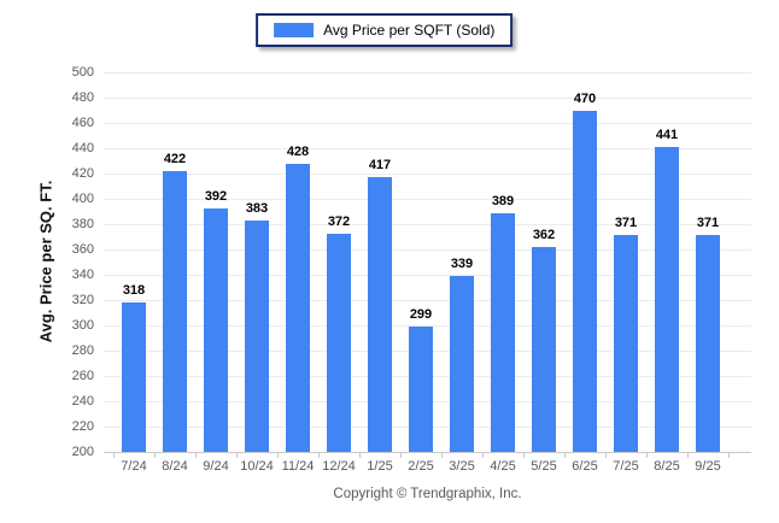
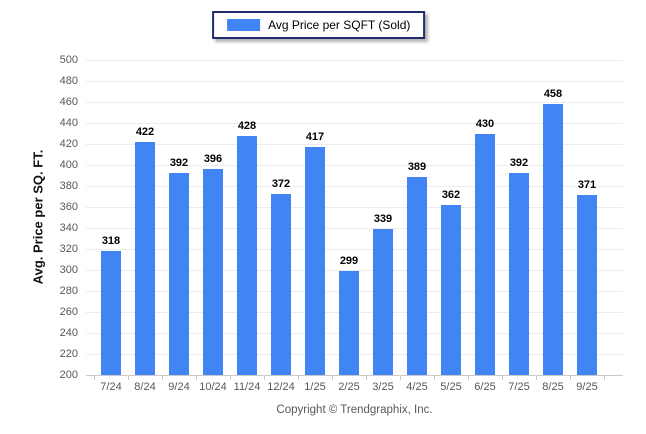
10/24: 383 -> 396
6/25: 470 -> 430
7/25: 371 -> 392
8/25: 441 -> 458
